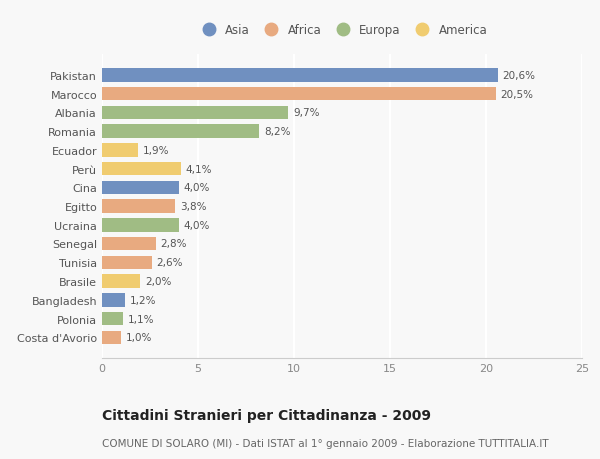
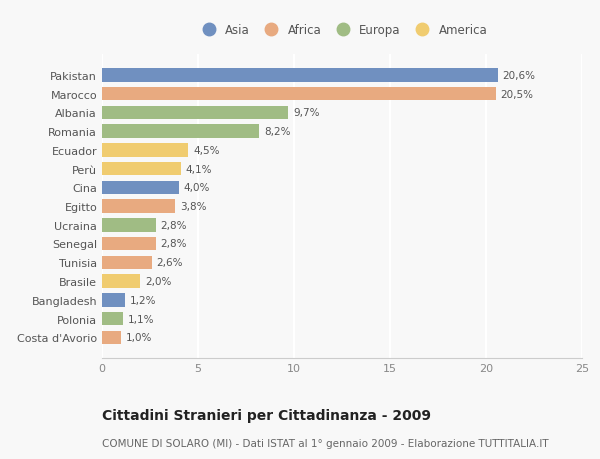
Ecuador: 1,9% -> 4,5%
Ucraina: 4,0% -> 2,8%
